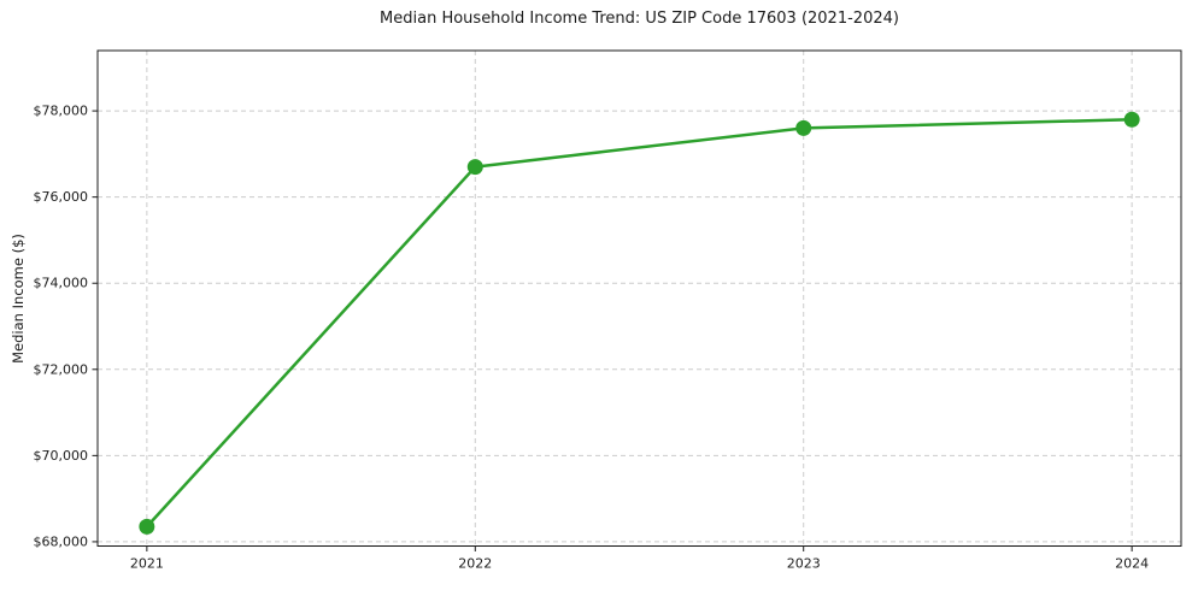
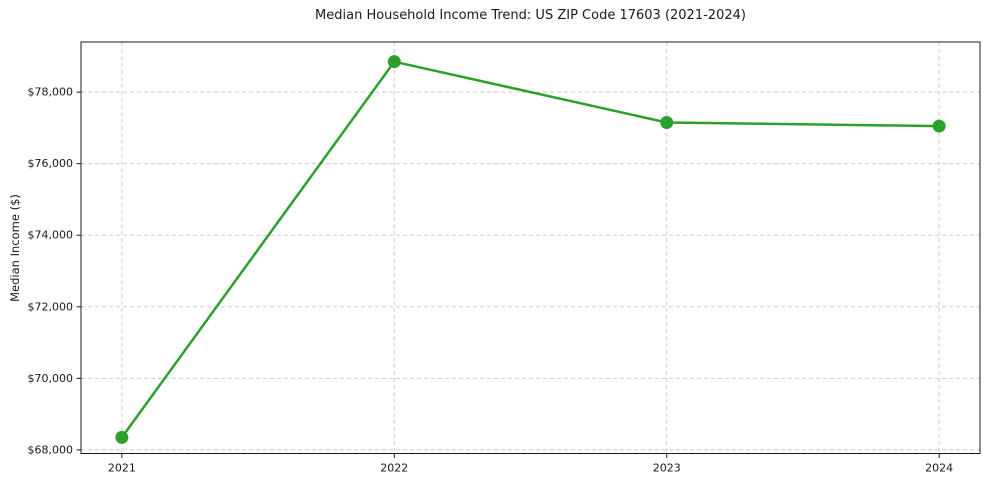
2022: $76700 -> $78800
2023: $77600 -> $77200
2024: $77800 -> $77000
